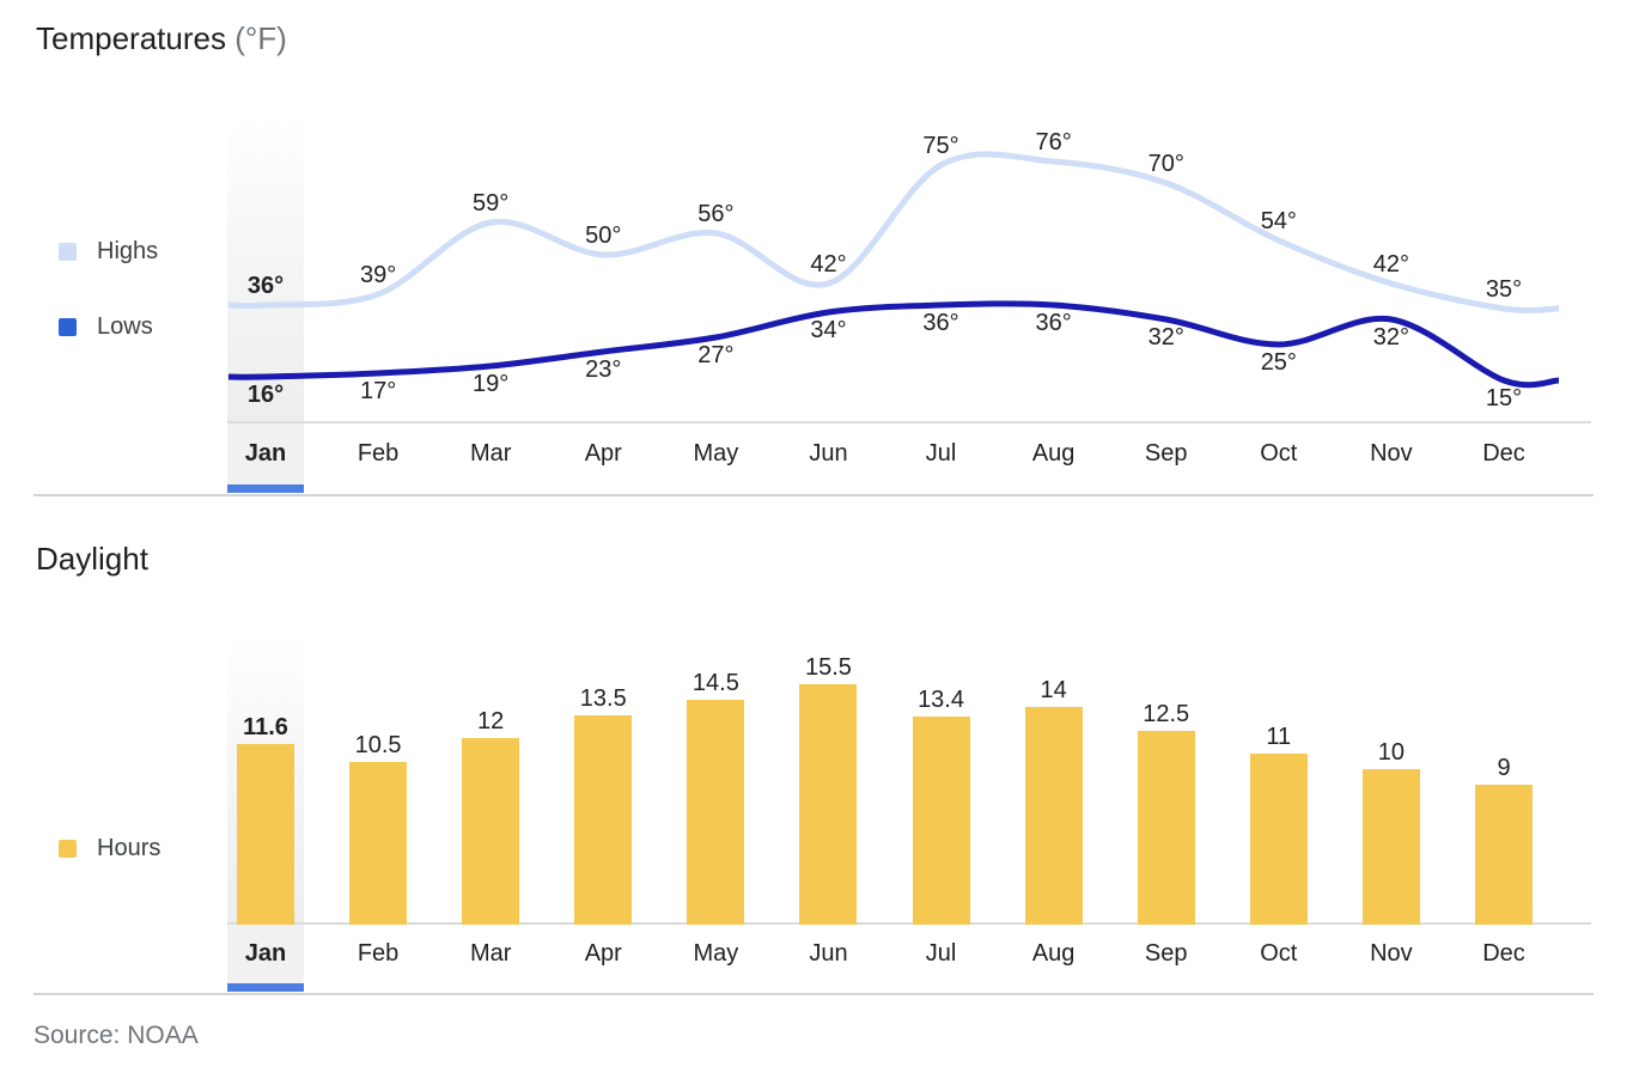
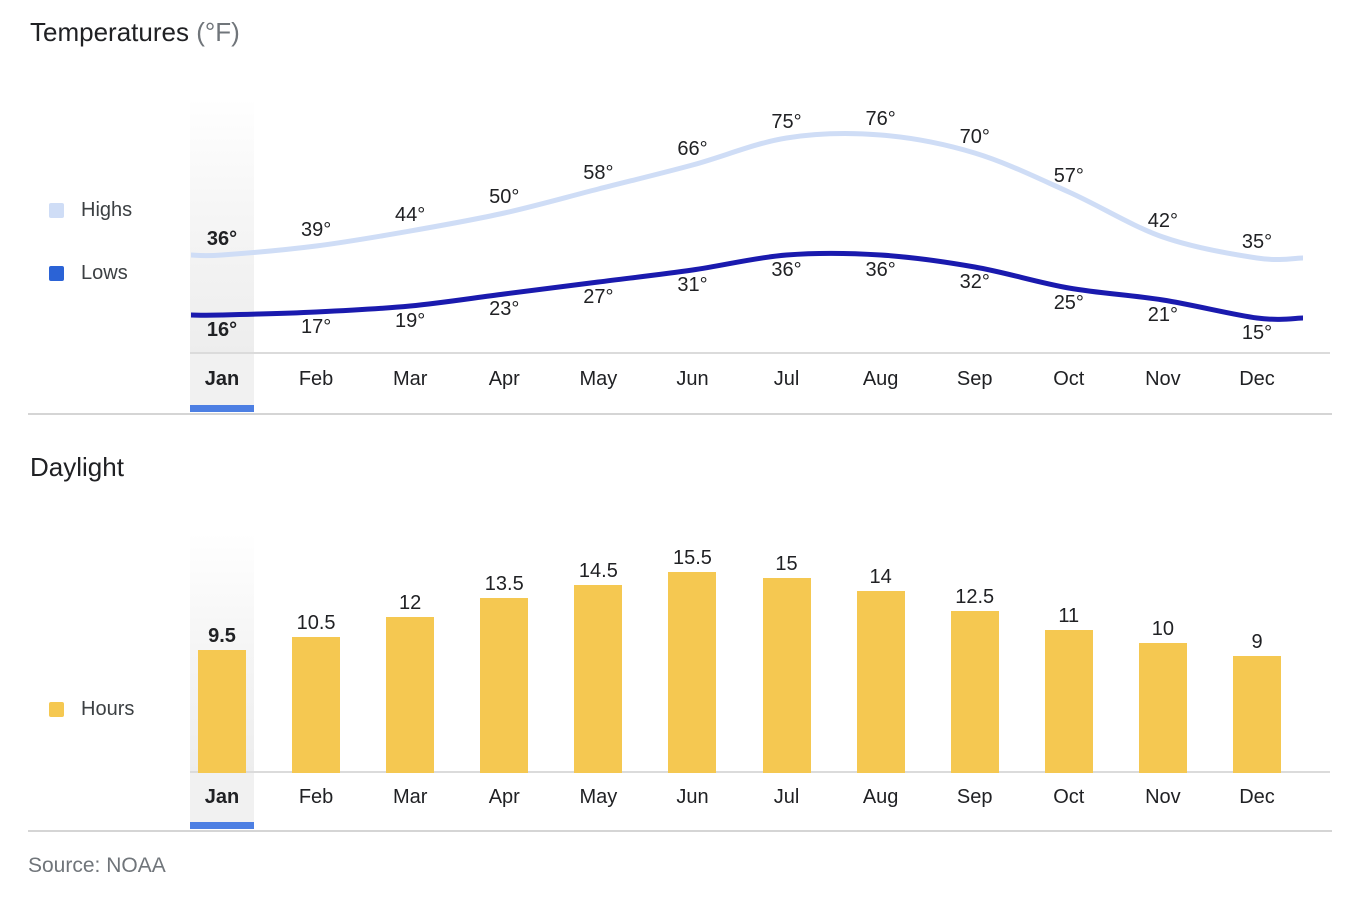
Temperatures/Highs/Mar: 59° -> 44°
Temperatures/Highs/May: 56° -> 58°
Temperatures/Highs/Jun: 42° -> 66°
Temperatures/Lows/Jun: 34° -> 31°
Temperatures/Highs/Oct: 54° -> 57°
Temperatures/Lows/Nov: 32° -> 21°
Daylight/Jan: 11.6 -> 9.5
Daylight/Jul: 13.4 -> 15
